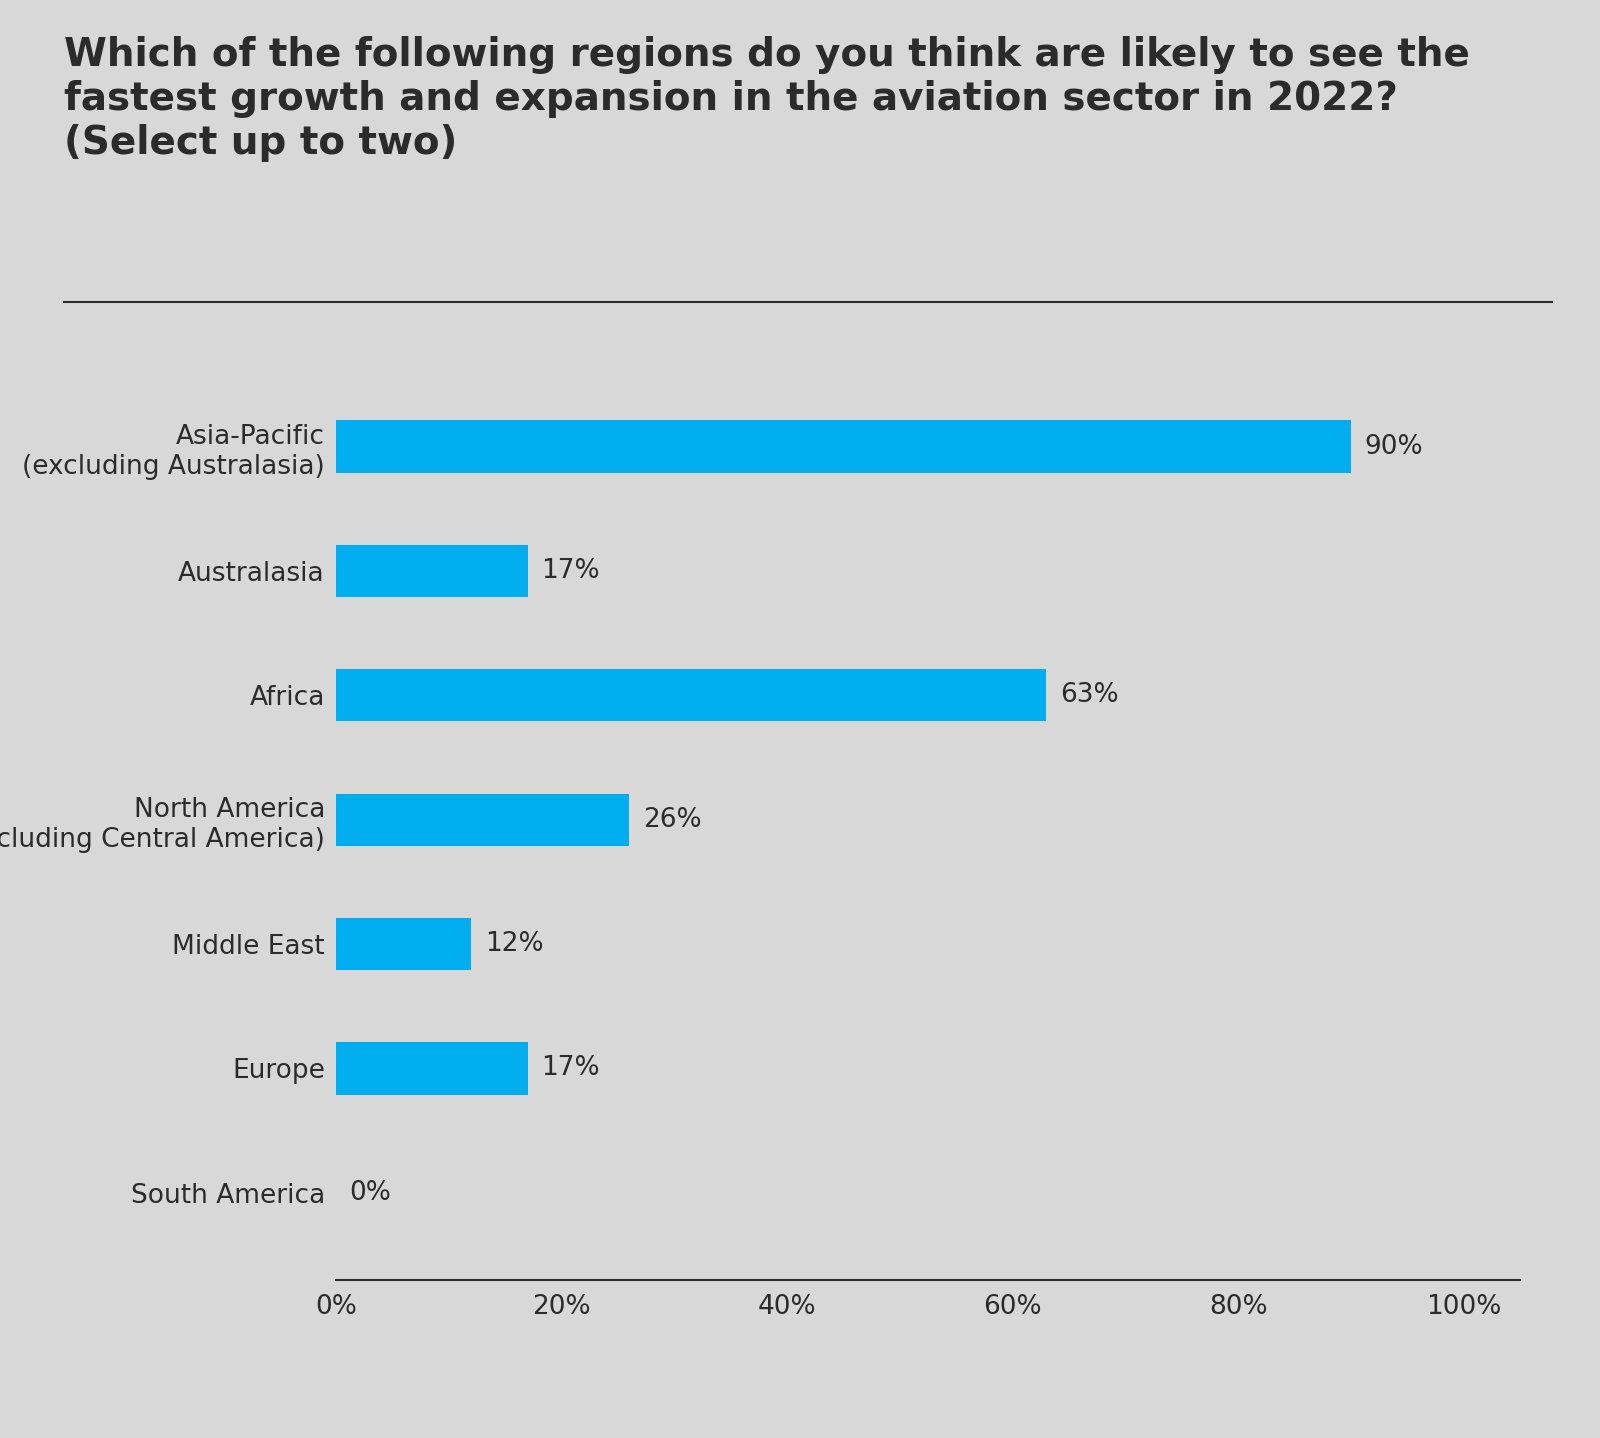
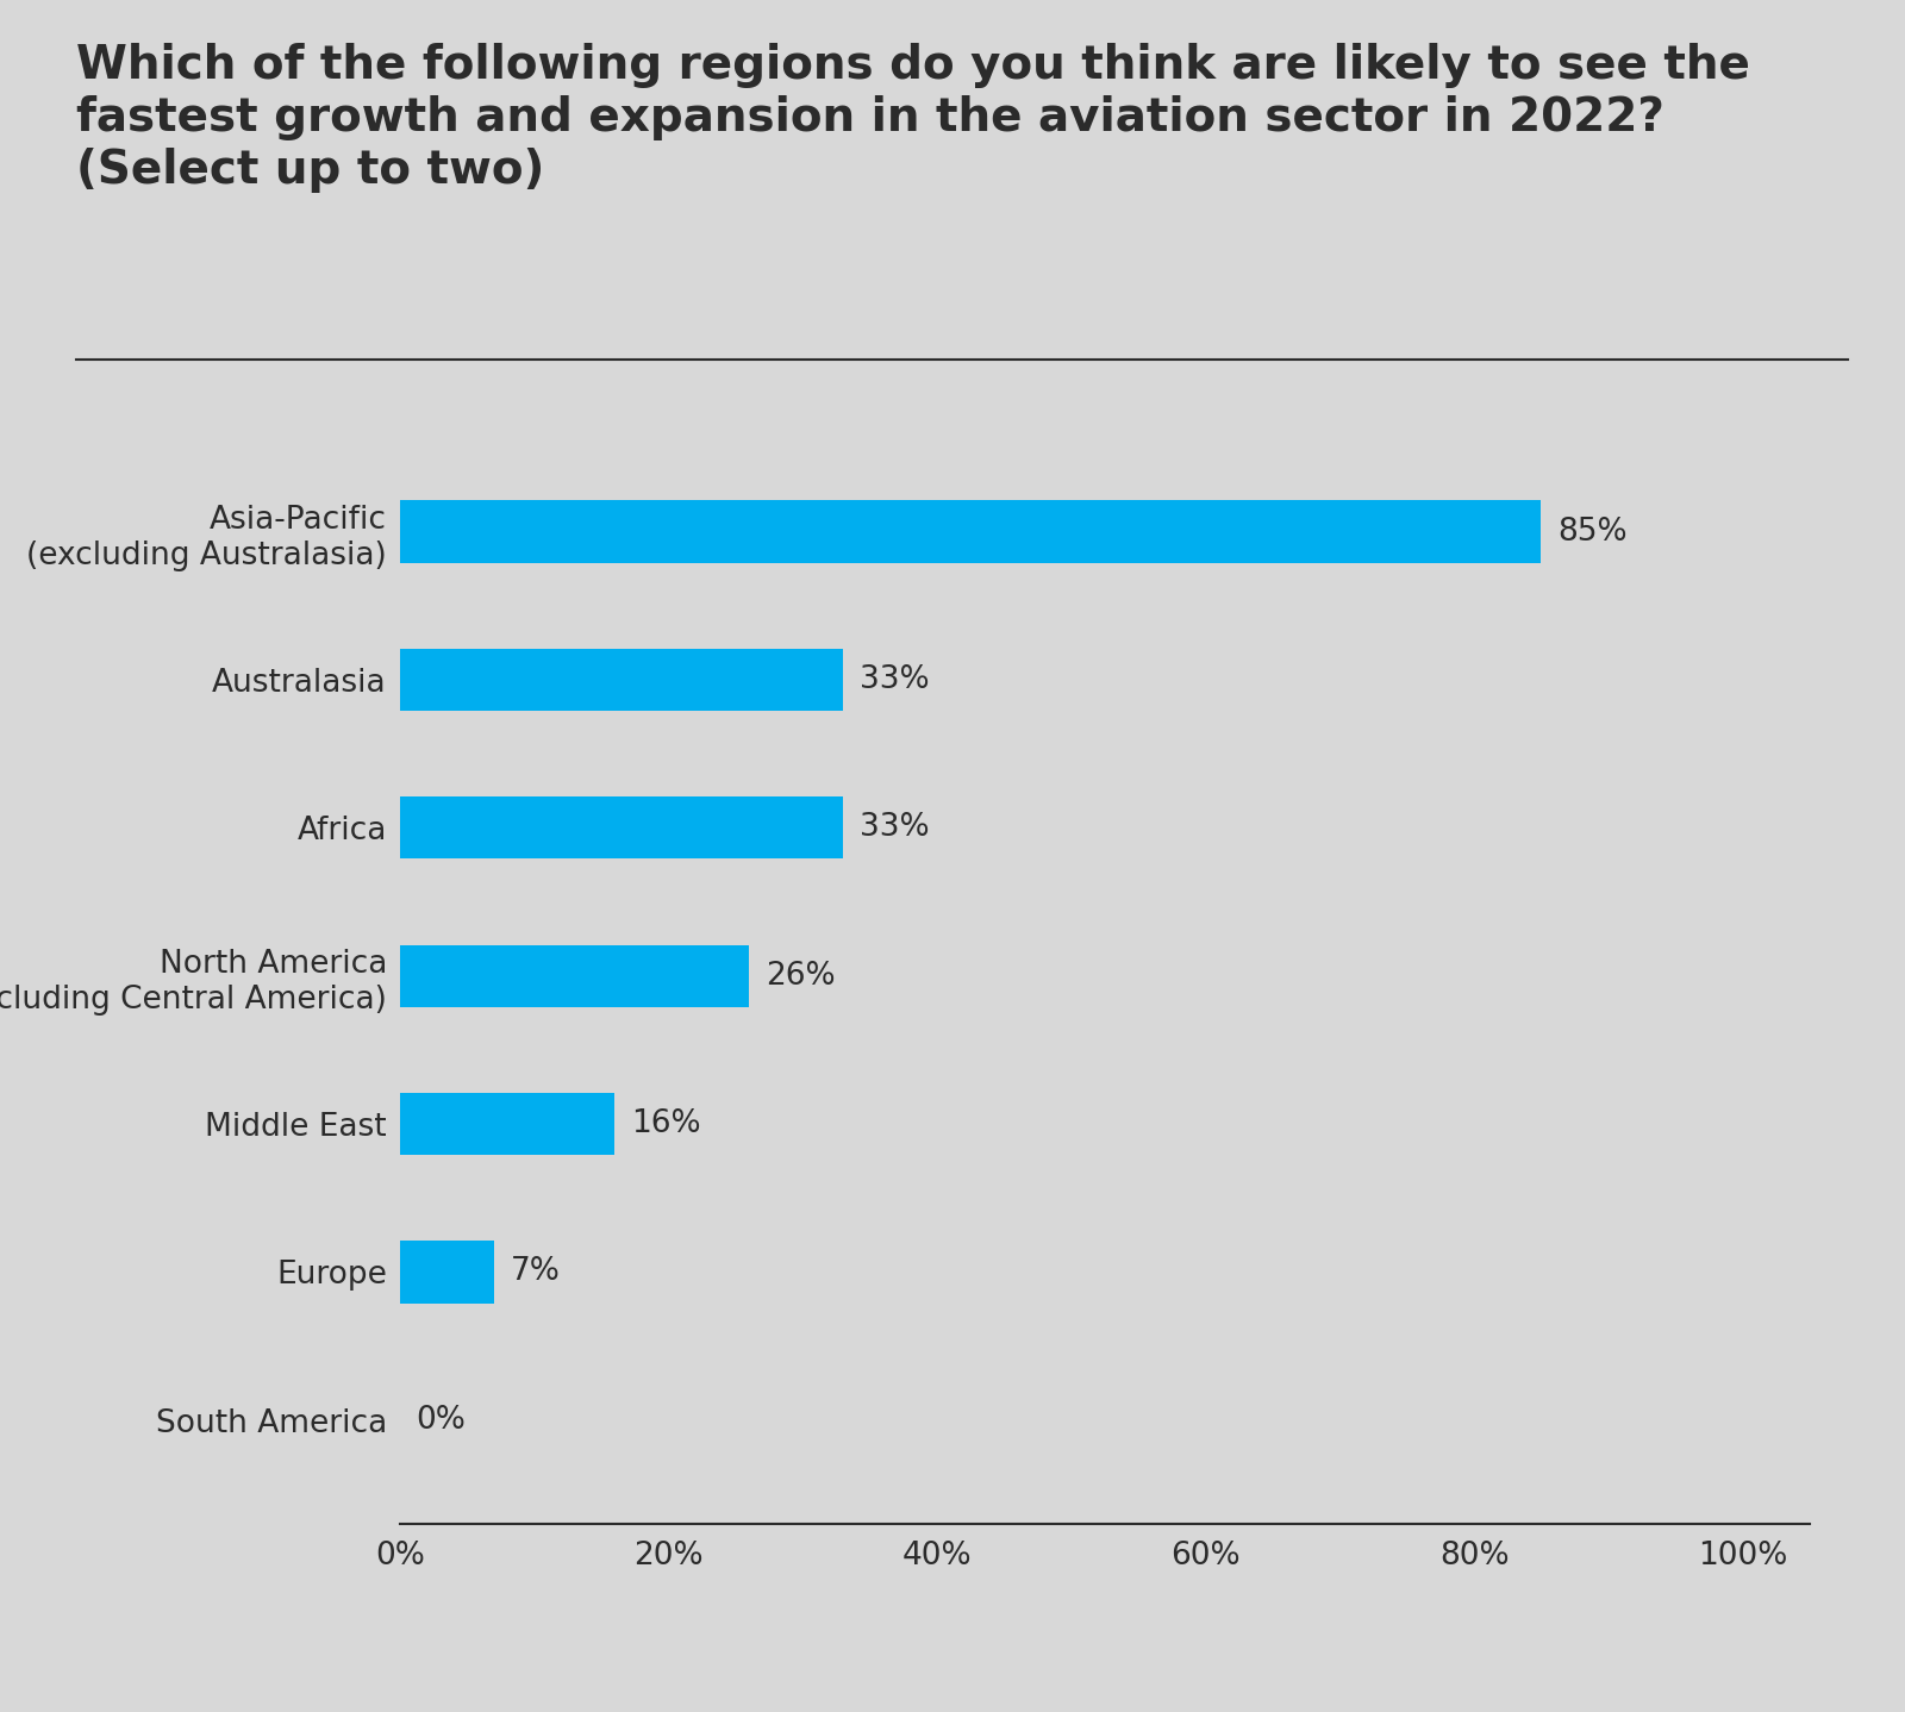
Asia-Pacific (excluding Australasia): 90% -> 85%
Australasia: 17% -> 33%
Africa: 63% -> 33%
Middle East: 12% -> 16%
Europe: 17% -> 7%
